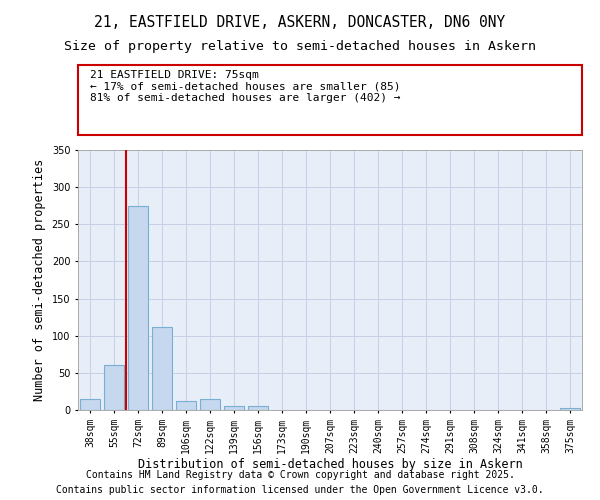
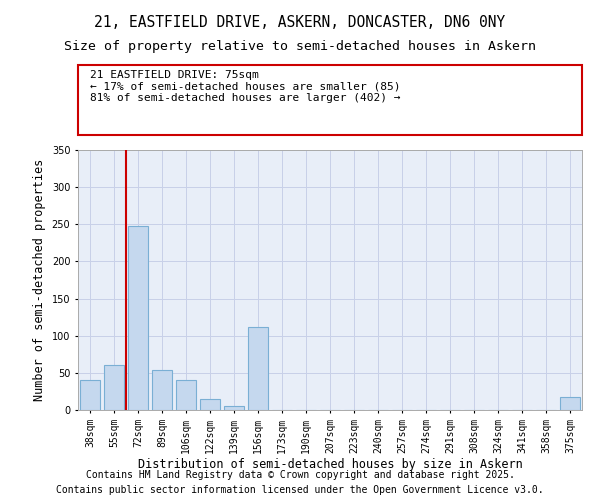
38sqm: 15 -> 40
72sqm: 275 -> 248
89sqm: 112 -> 54
106sqm: 12 -> 40
156sqm: 5 -> 112
375sqm: 3 -> 18
